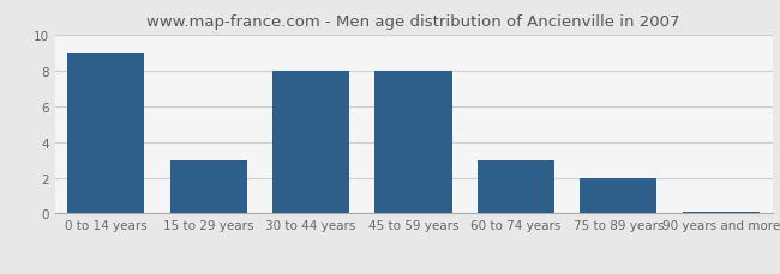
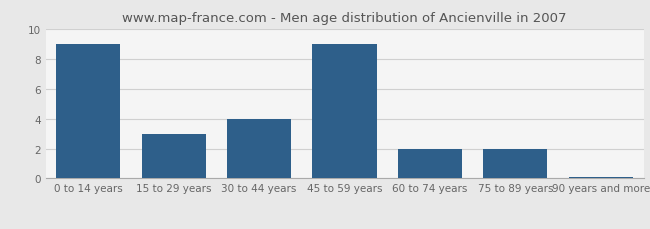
30 to 44 years: 8.0 -> 4.0
45 to 59 years: 8.0 -> 9.0
60 to 74 years: 3.0 -> 2.0
